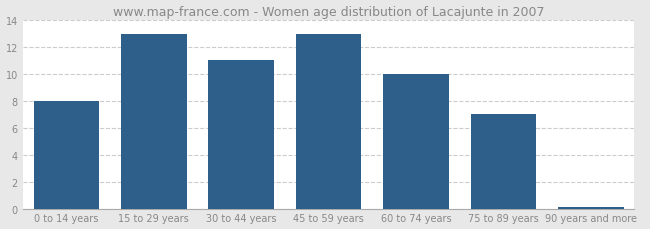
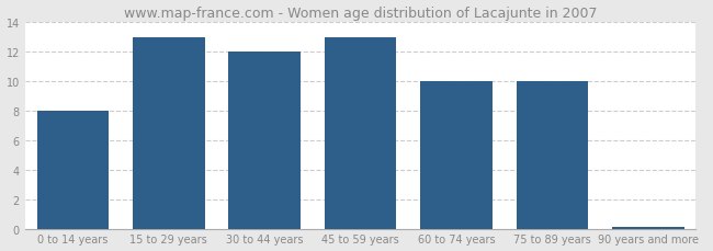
30 to 44 years: 11.0 -> 12.0
75 to 89 years: 7.0 -> 10.0
